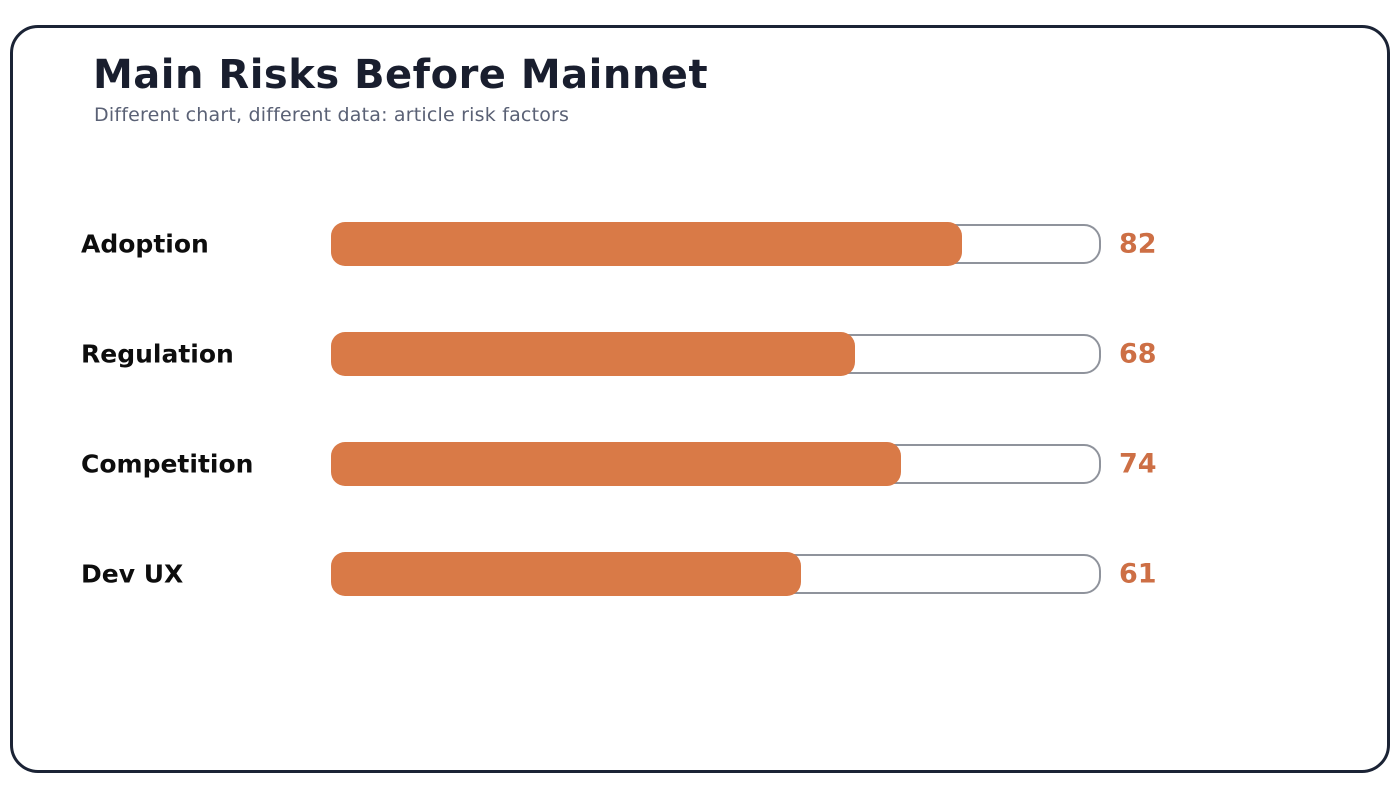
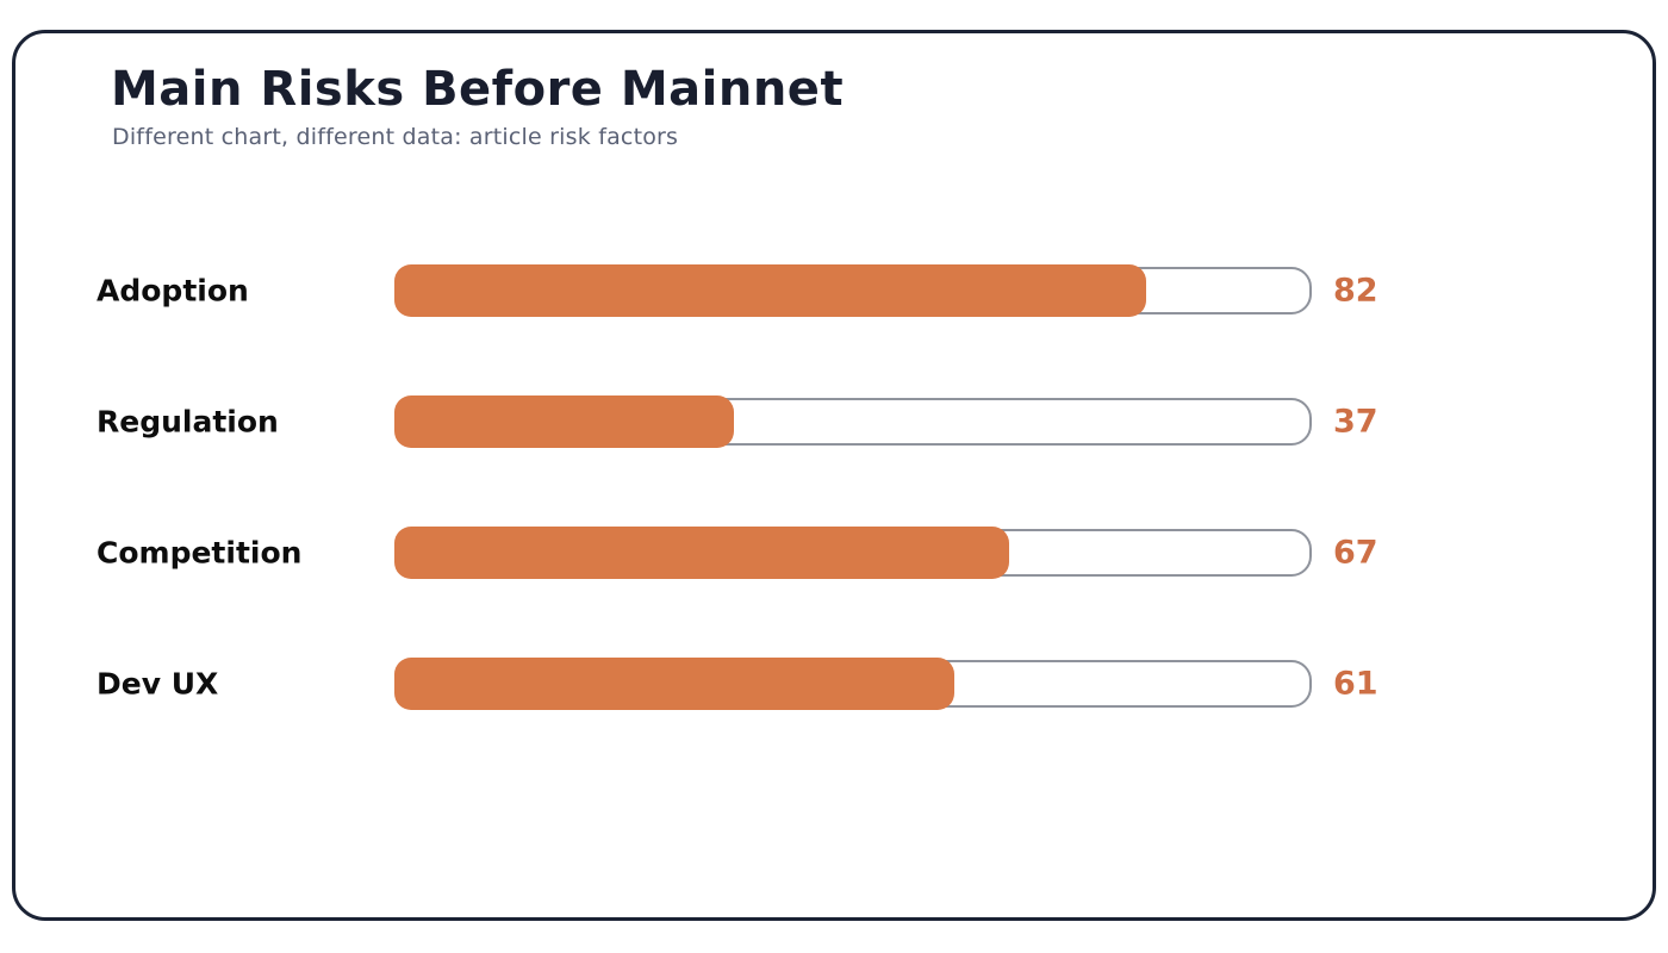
Regulation: 68 -> 37
Competition: 74 -> 67
